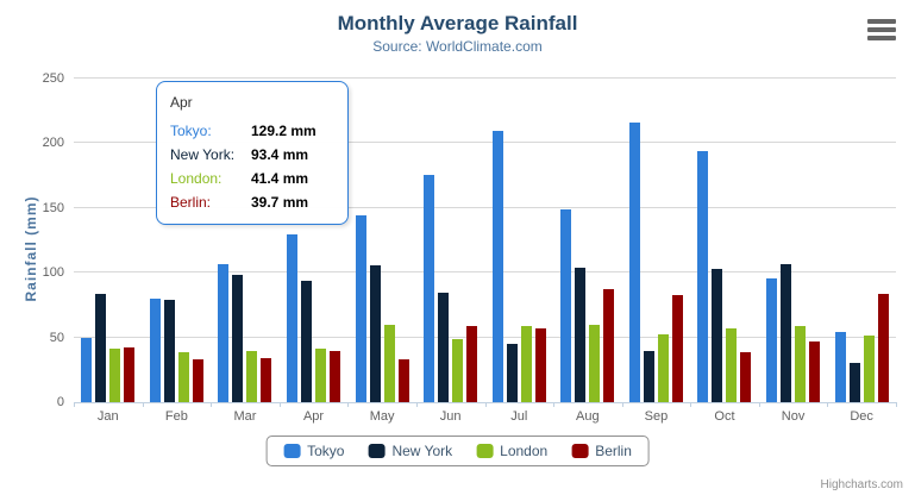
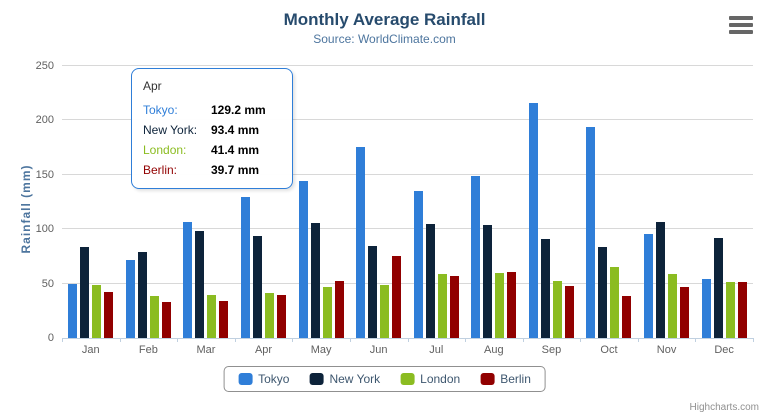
London/Jan: 41 -> 49
Tokyo/Feb: 80 -> 72
London/May: 60 -> 47
Berlin/May: 33 -> 53
Berlin/Jun: 59 -> 76
Tokyo/Jul: 210 -> 136
New York/Jul: 45 -> 105
Berlin/Aug: 87 -> 60
New York/Sep: 40 -> 91
Berlin/Sep: 83 -> 48
New York/Oct: 103 -> 84
London/Oct: 57 -> 65
New York/Dec: 30 -> 92
Berlin/Dec: 84 -> 51
